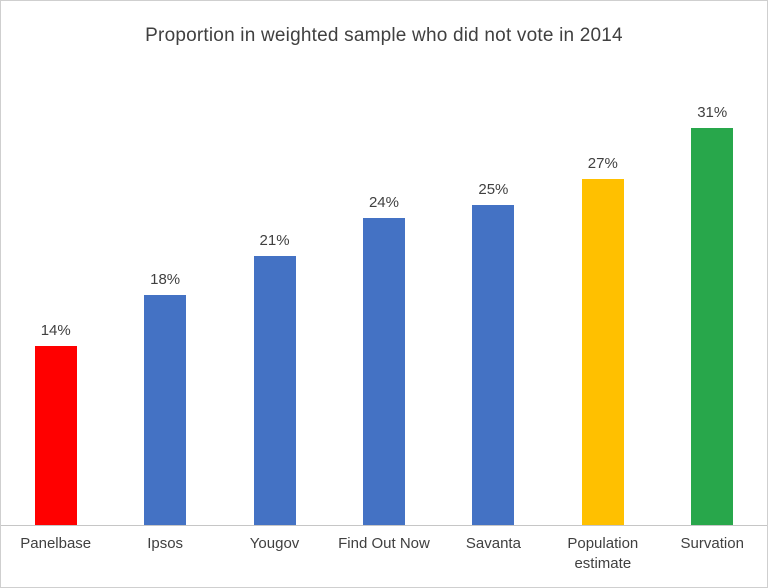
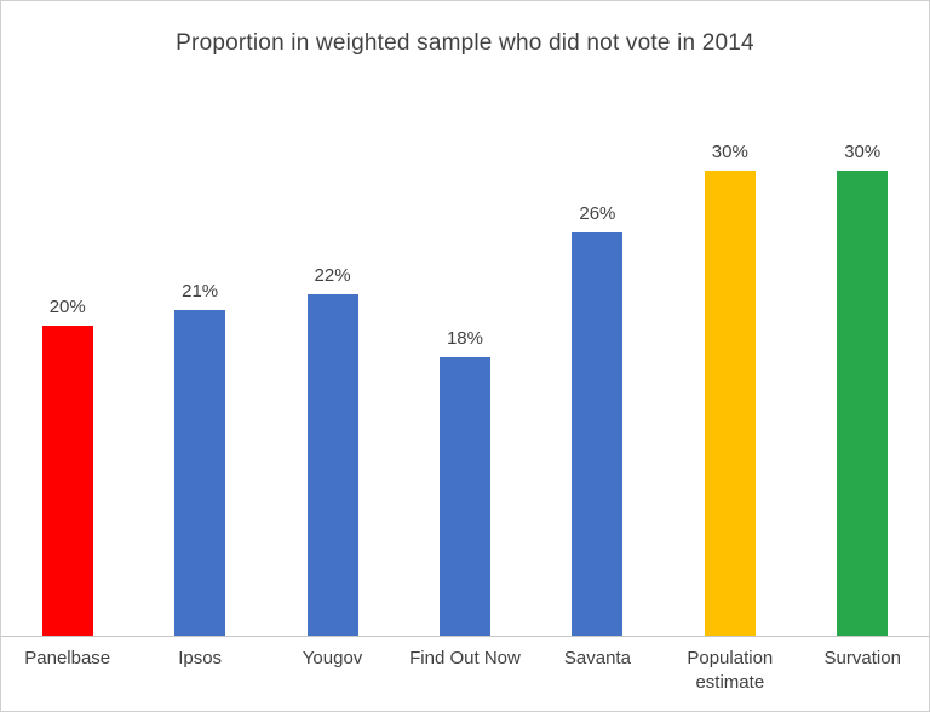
Panelbase: 14% -> 20%
Ipsos: 18% -> 21%
Yougov: 21% -> 22%
Find Out Now: 24% -> 18%
Savanta: 25% -> 26%
Population estimate: 27% -> 30%
Survation: 31% -> 30%
